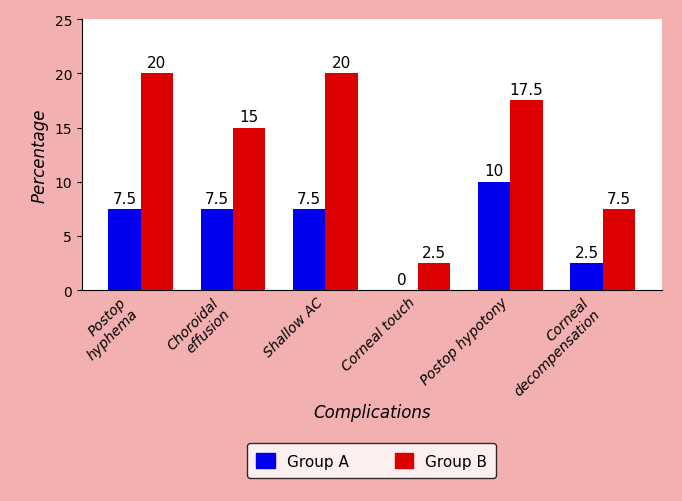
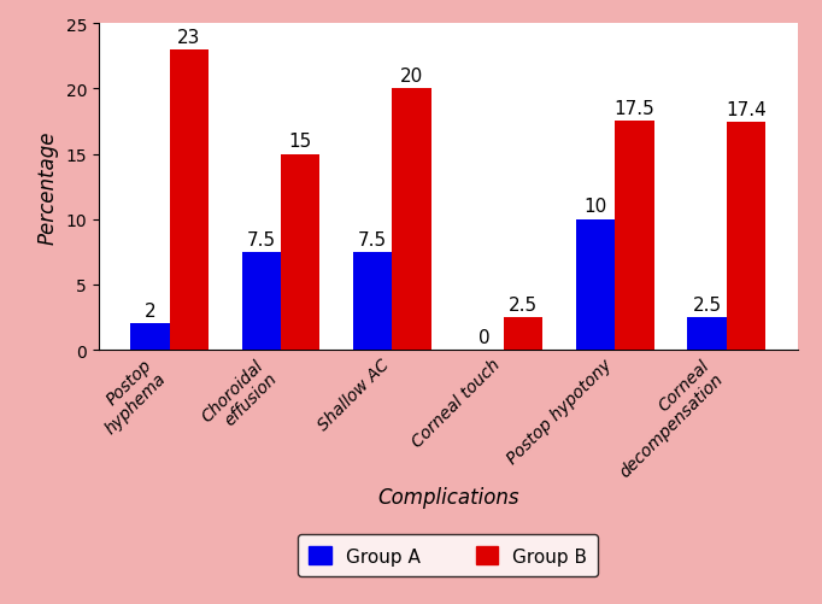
Group A/Postop hyphema: 7.5 -> 2
Group B/Postop hyphema: 20 -> 23
Group B/Corneal decompensation: 7.5 -> 17.4
